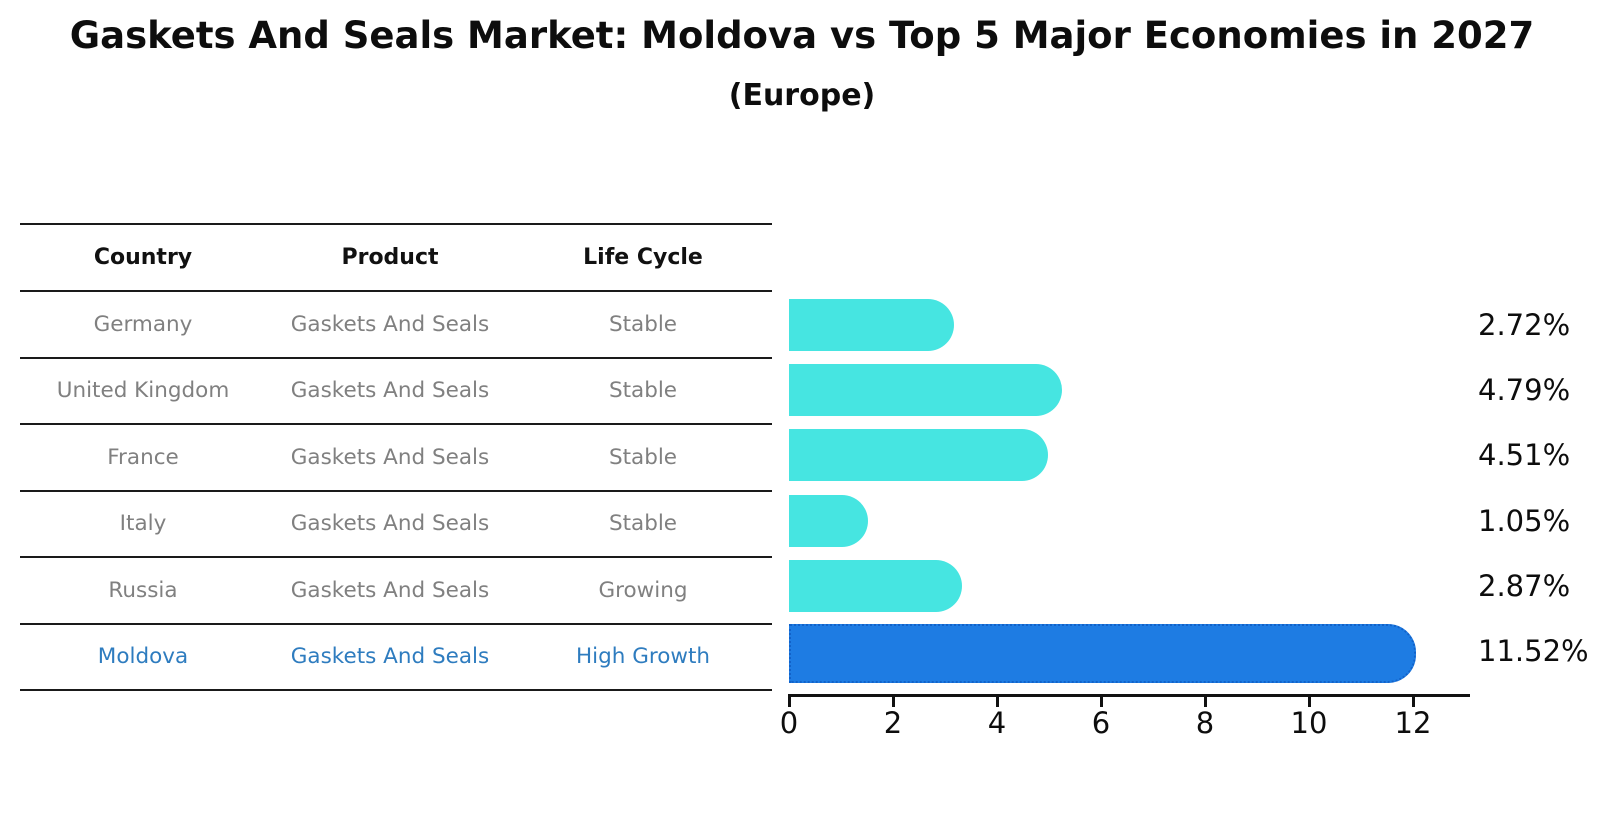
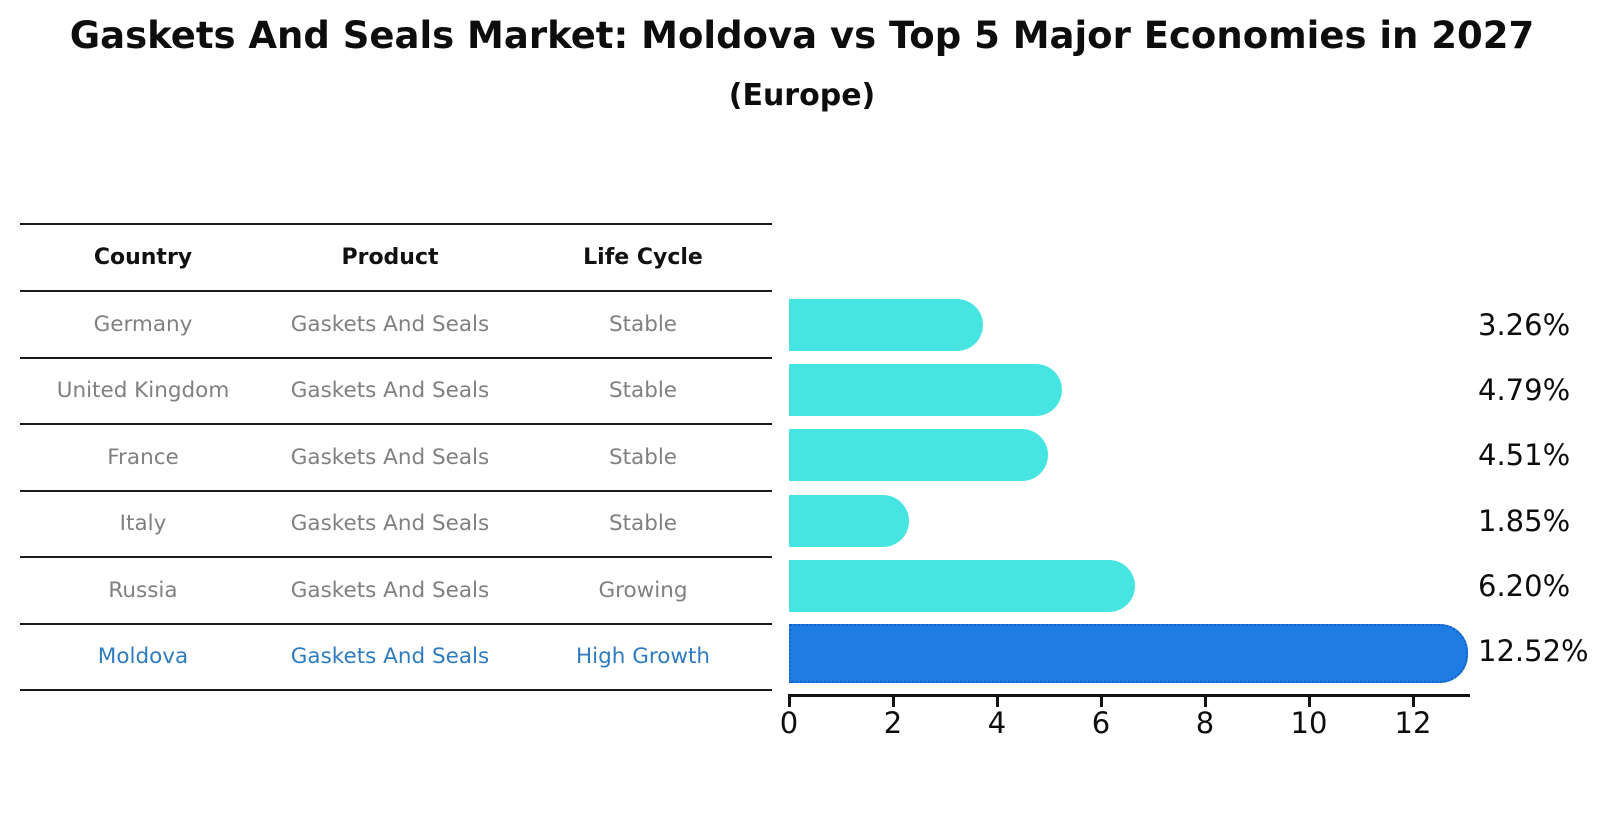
Germany: 2.72% -> 3.26%
Italy: 1.05% -> 1.85%
Russia: 2.87% -> 6.20%
Moldova: 11.52% -> 12.52%
